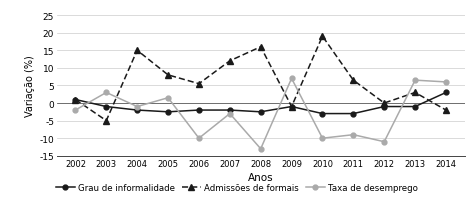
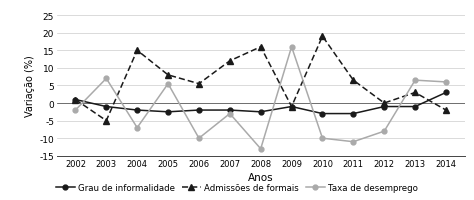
Taxa de desemprego/2003: 3.0 -> 7.0
Taxa de desemprego/2004: -1.0 -> -7.0
Taxa de desemprego/2005: 1.5 -> 5.5
Taxa de desemprego/2009: 7.0 -> 16.0
Taxa de desemprego/2011: -9.0 -> -11.0
Taxa de desemprego/2012: -11.0 -> -8.0
